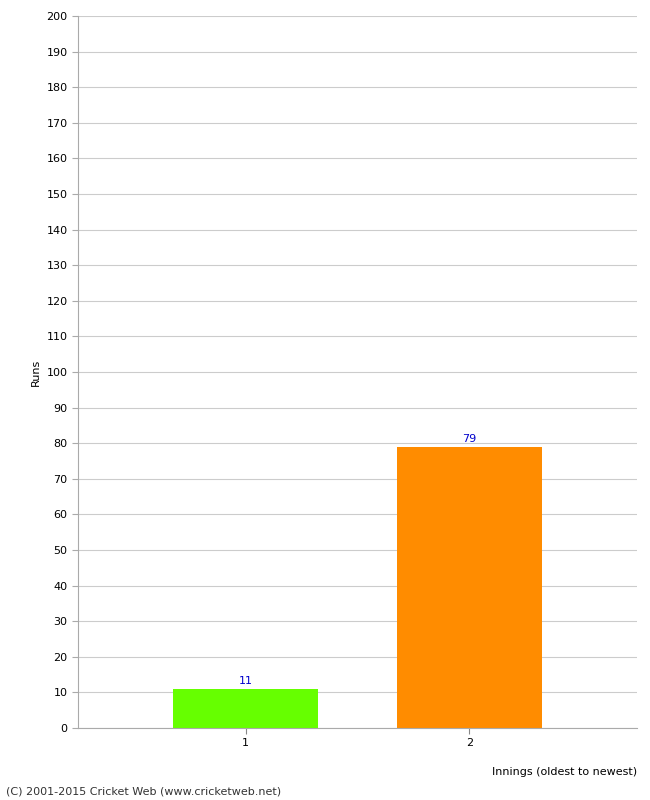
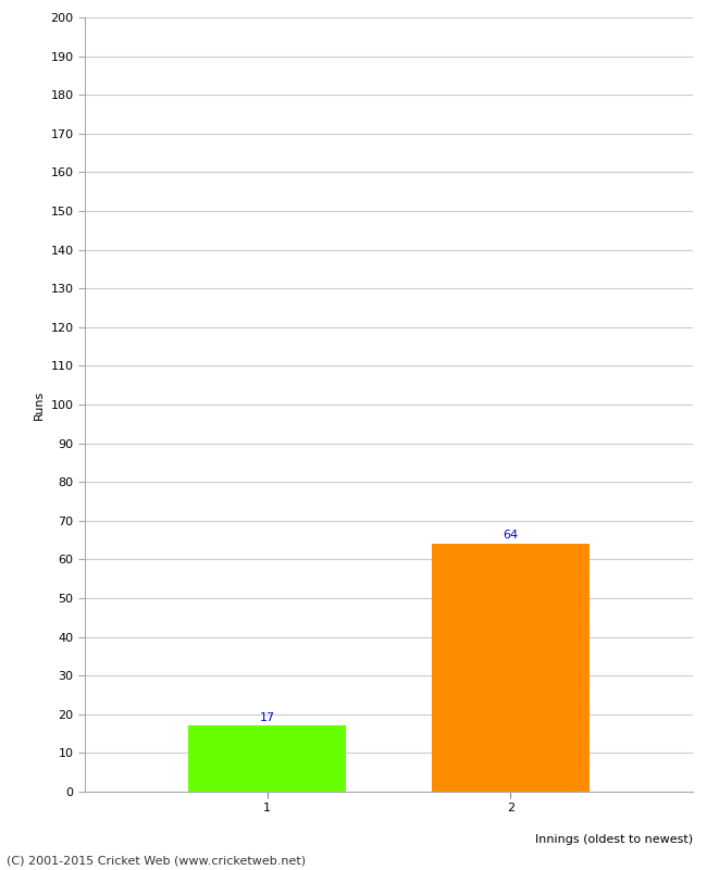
1: 11 -> 17
2: 79 -> 64
